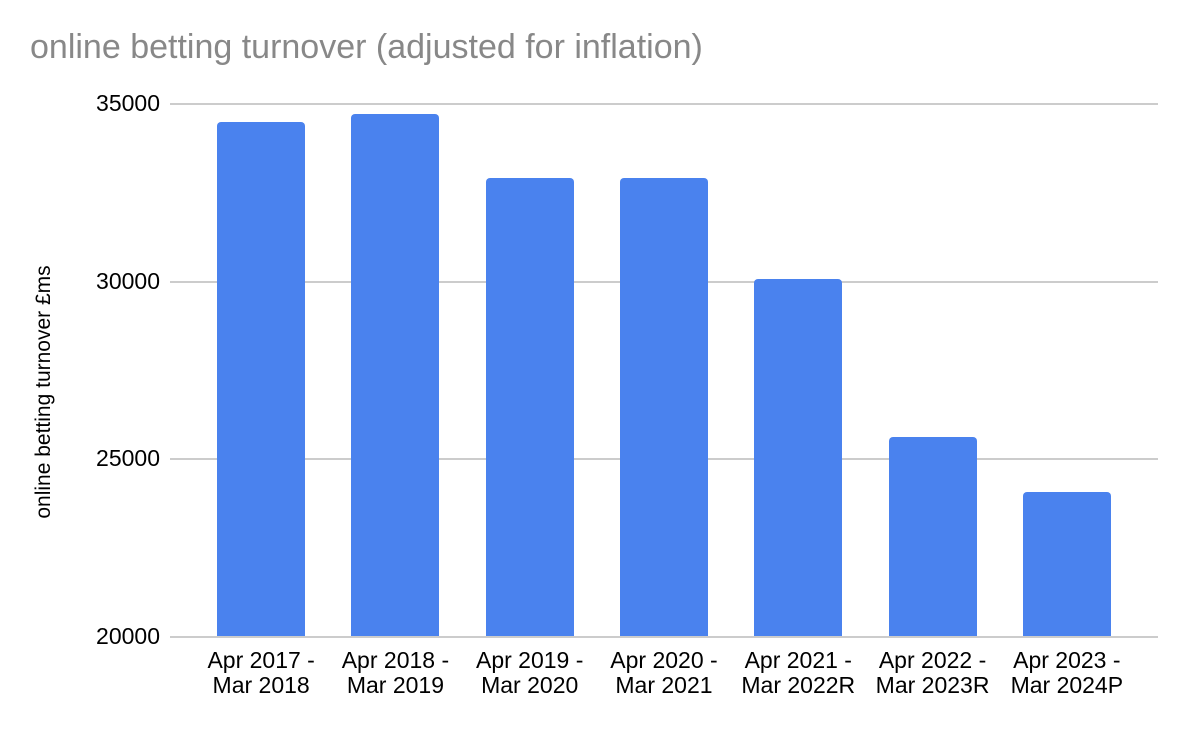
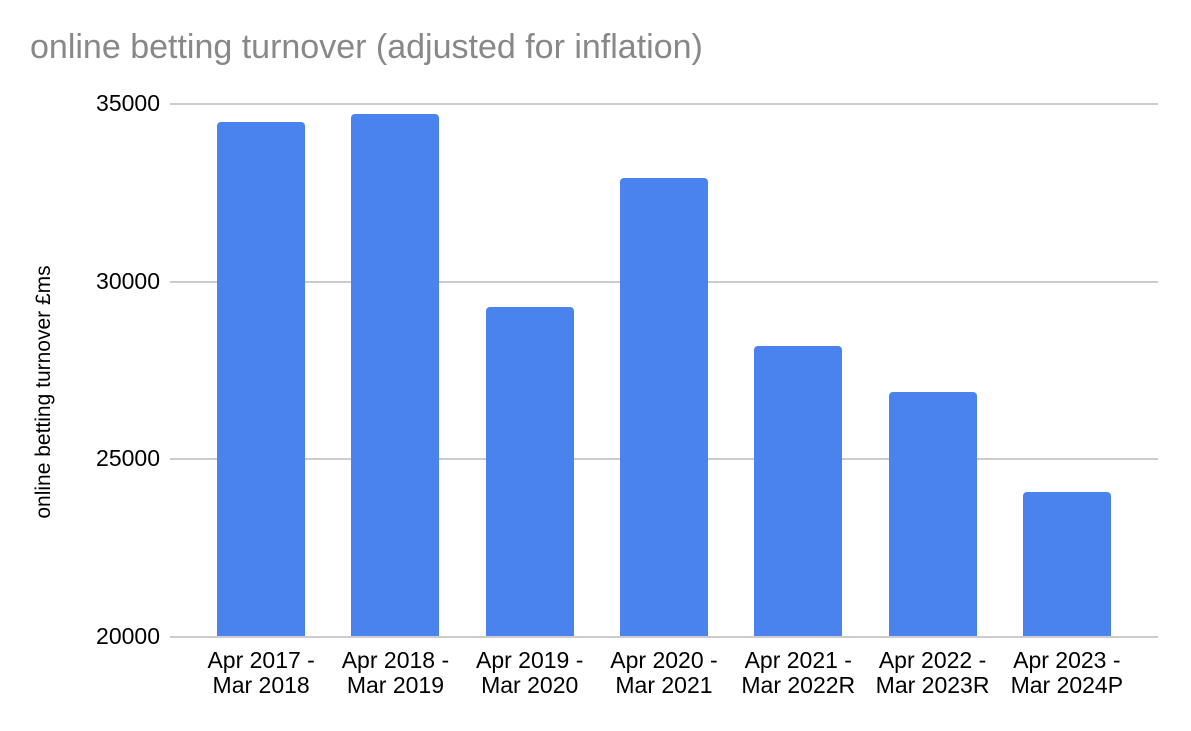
Apr 2019 - Mar 2020: 32900 -> 29300
Apr 2021 - Mar 2022R: 30100 -> 28200
Apr 2022 - Mar 2023R: 25600 -> 26900
